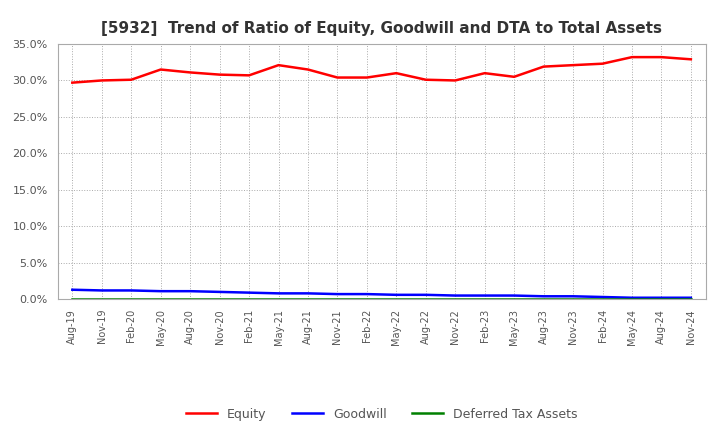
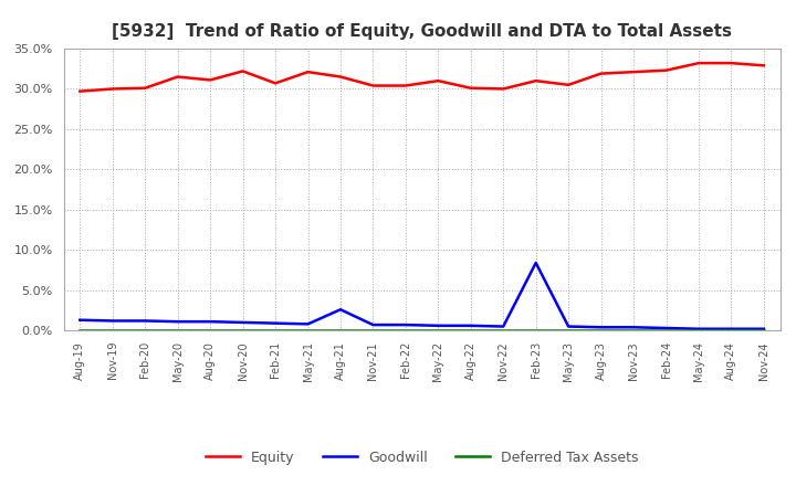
Equity/Nov-20: 30.8% -> 32.2%
Goodwill/Aug-21: 0.8% -> 2.6%
Goodwill/Feb-23: 0.5% -> 8.4%
